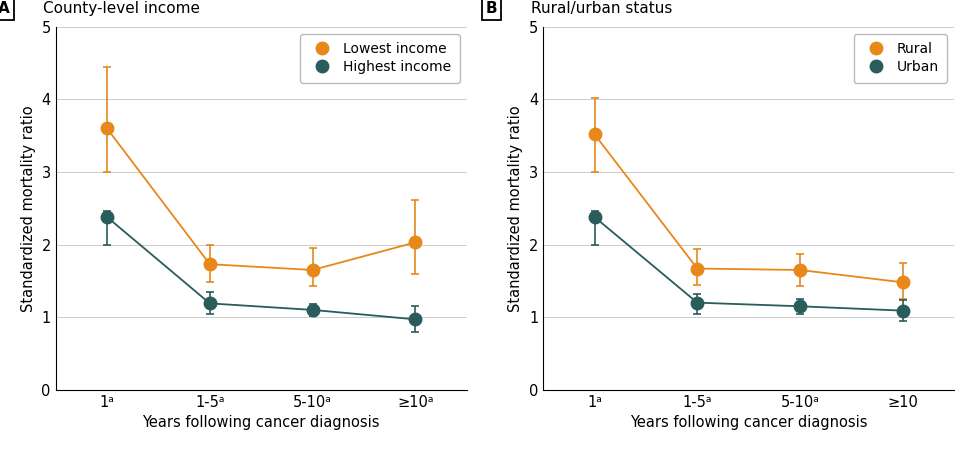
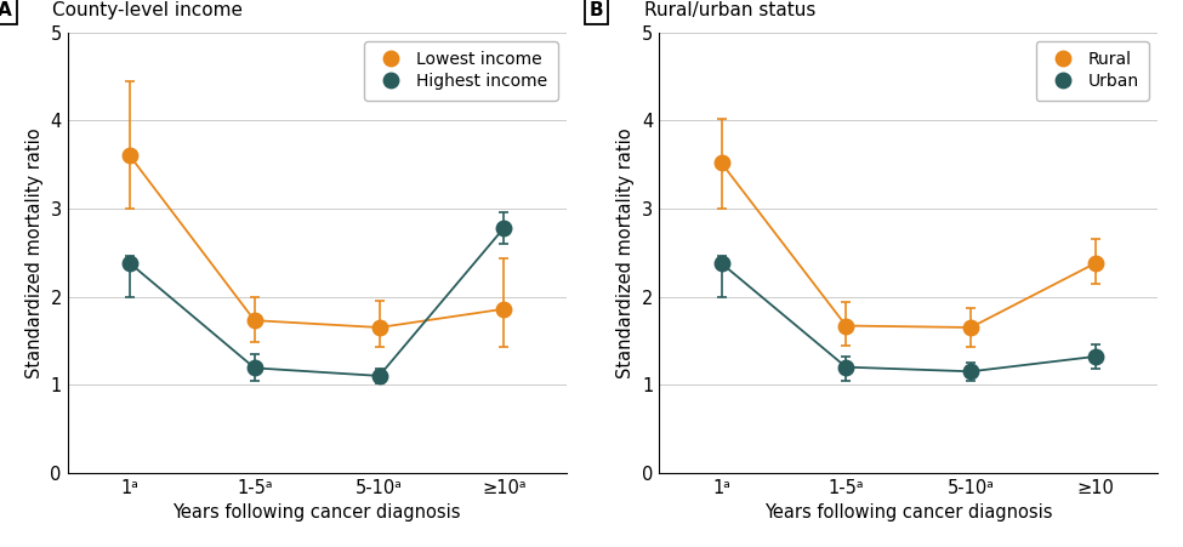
Lowest income/≥10ᵃ: 2.03 -> 1.86
Highest income/≥10ᵃ: 0.97 -> 2.78
Rural/≥10: 1.48 -> 2.38
Urban/≥10: 1.09 -> 1.32
